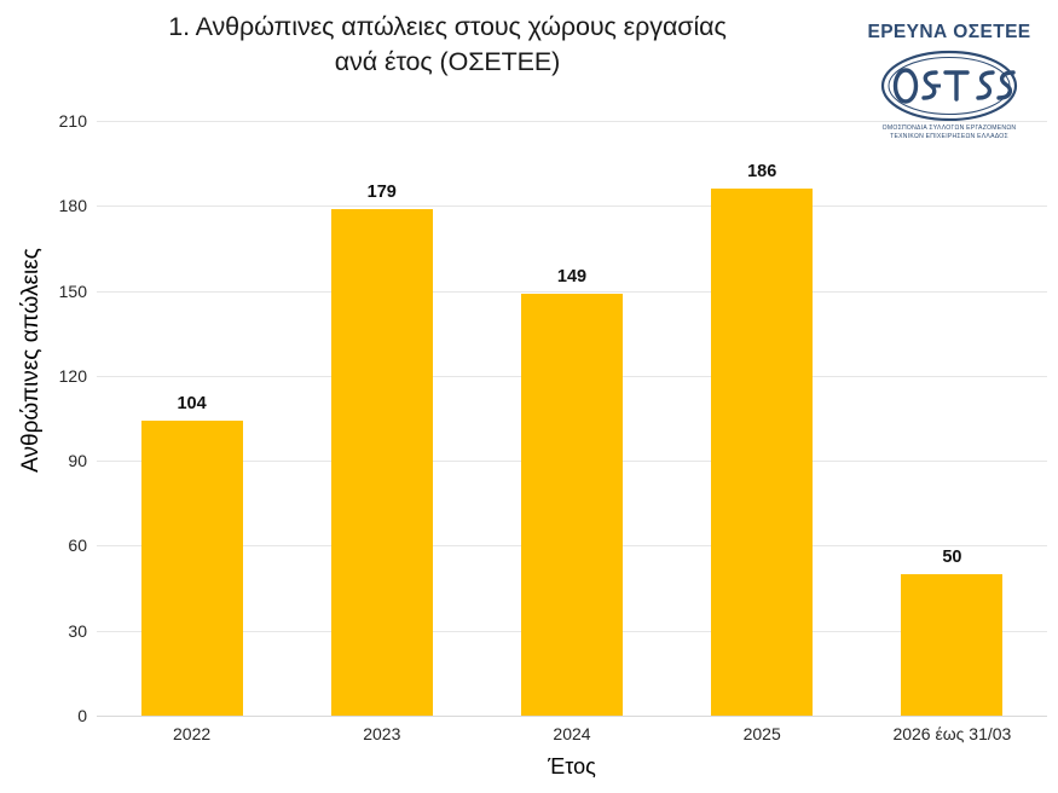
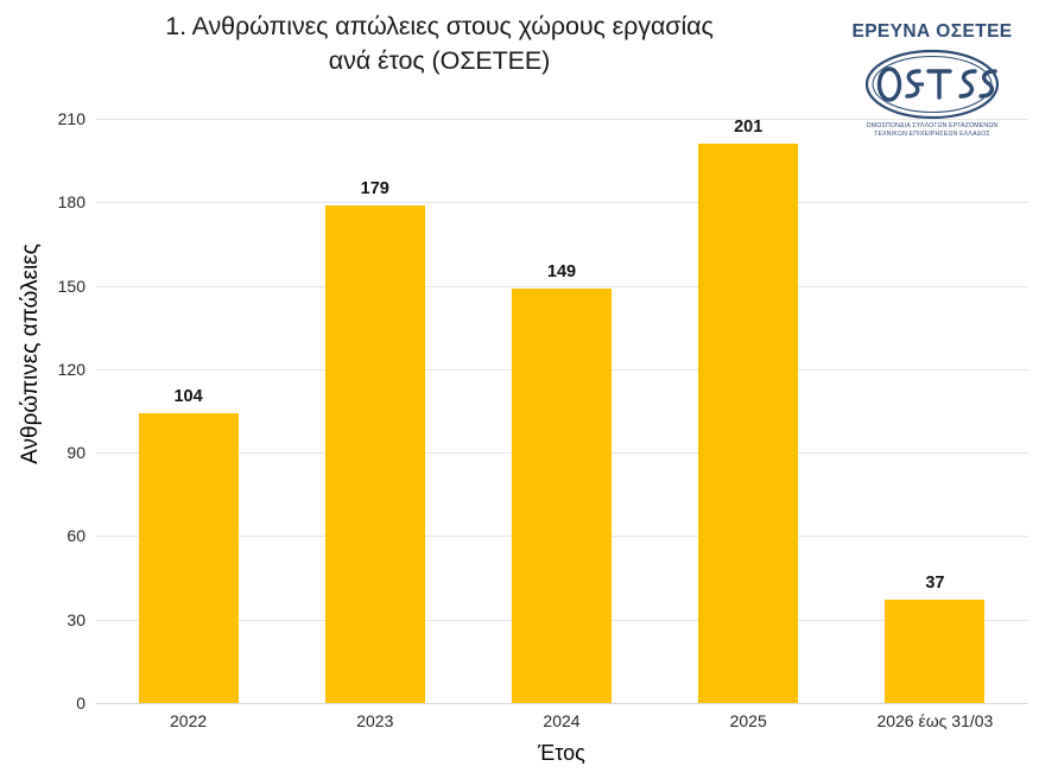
2025: 186 -> 201
2026 έως 31/03: 50 -> 37
